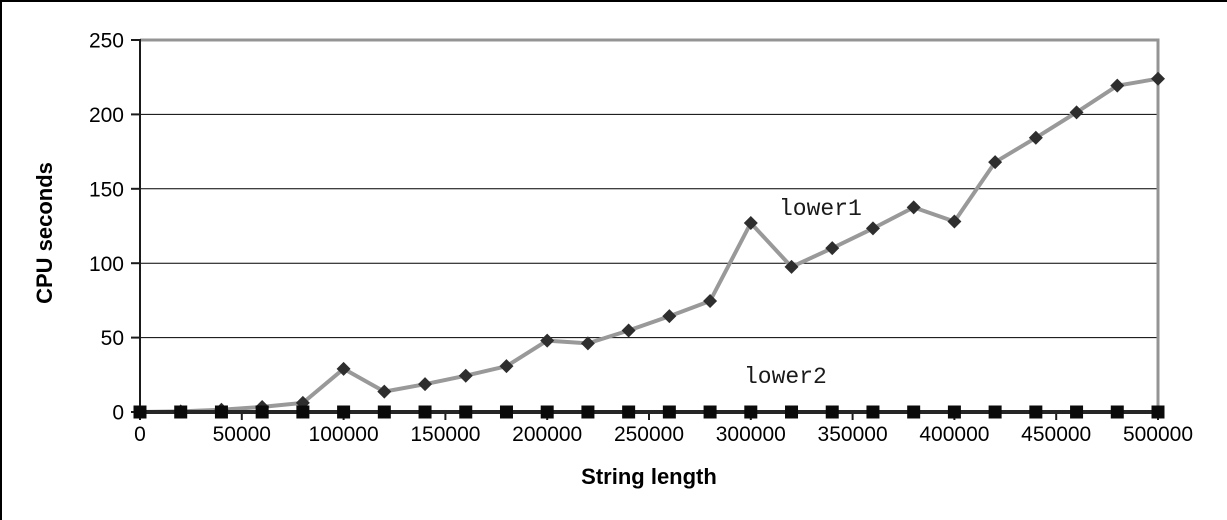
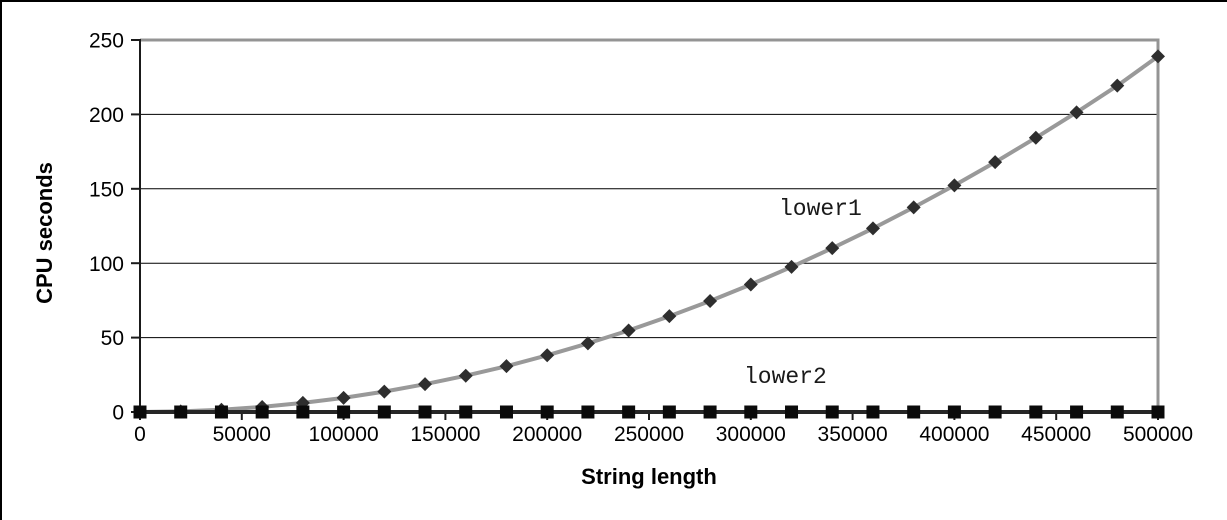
lower1/100000: 29 -> 10
lower1/200000: 48 -> 38
lower1/300000: 127 -> 86
lower1/400000: 128 -> 152
lower1/500000: 224 -> 239
